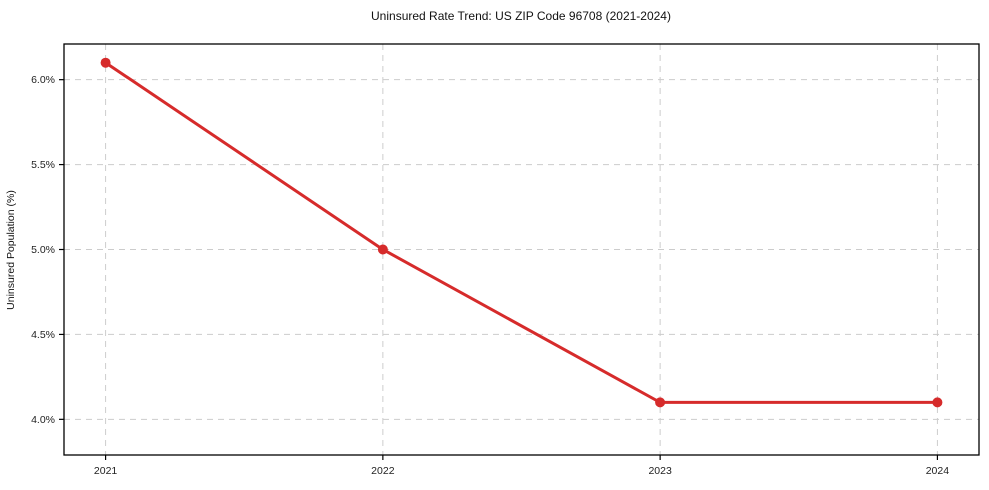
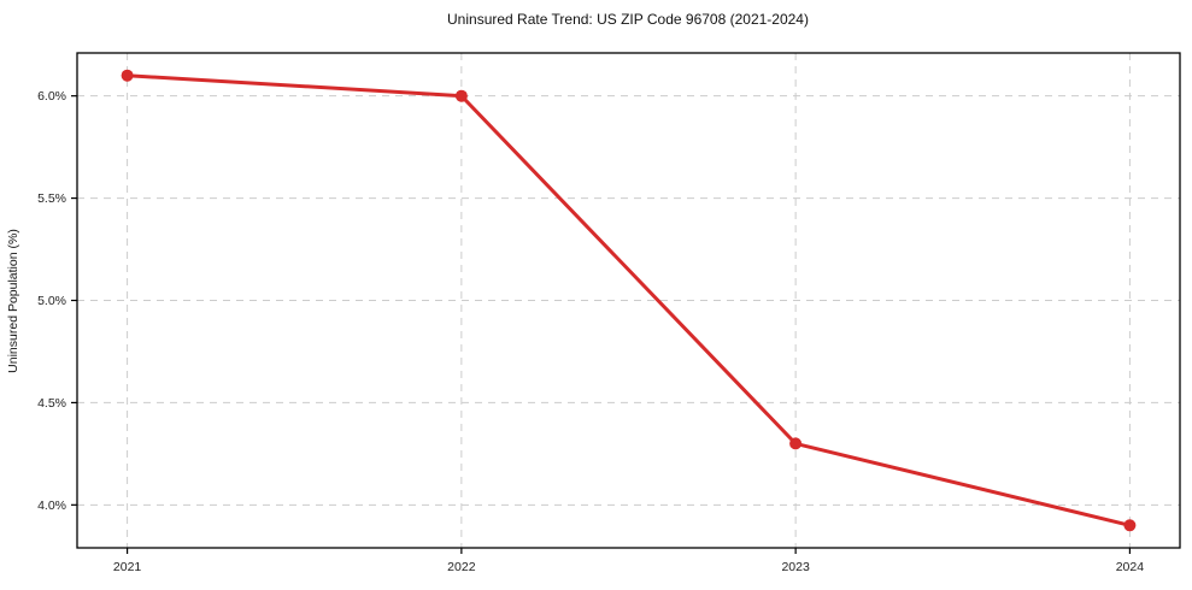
2022: 5.0% -> 6.0%
2023: 4.1% -> 4.3%
2024: 4.1% -> 3.9%
